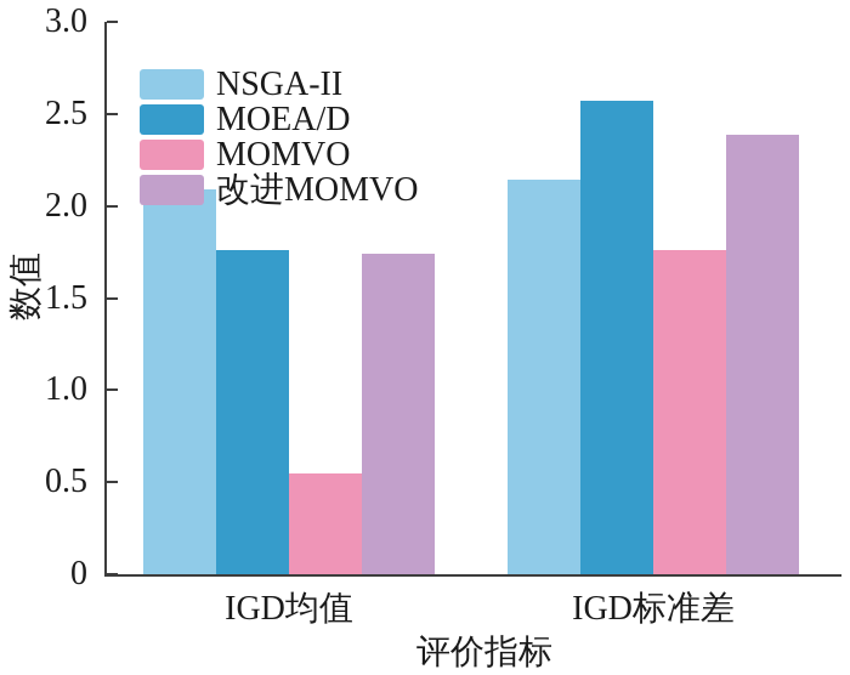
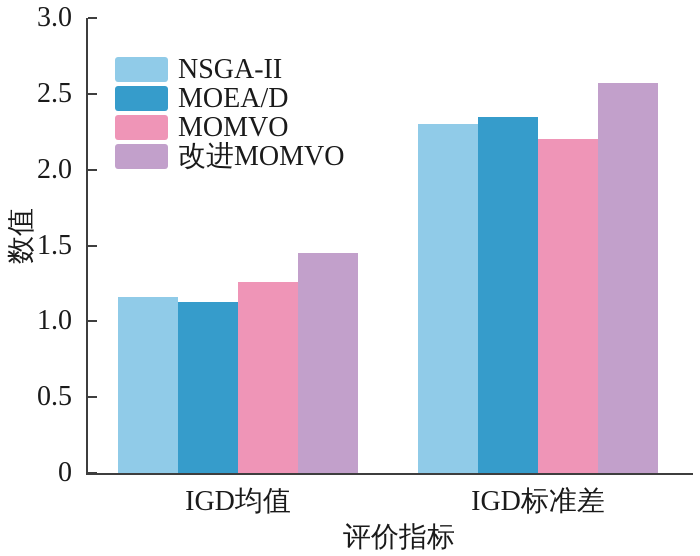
NSGA-II/IGD均值: 2.09 -> 1.16
MOEA/D/IGD均值: 1.76 -> 1.13
MOMVO/IGD均值: 0.55 -> 1.26
改进MOMVO/IGD均值: 1.74 -> 1.45
NSGA-II/IGD标准差: 2.14 -> 2.30
MOEA/D/IGD标准差: 2.57 -> 2.35
MOMVO/IGD标准差: 1.76 -> 2.20
改进MOMVO/IGD标准差: 2.39 -> 2.57
